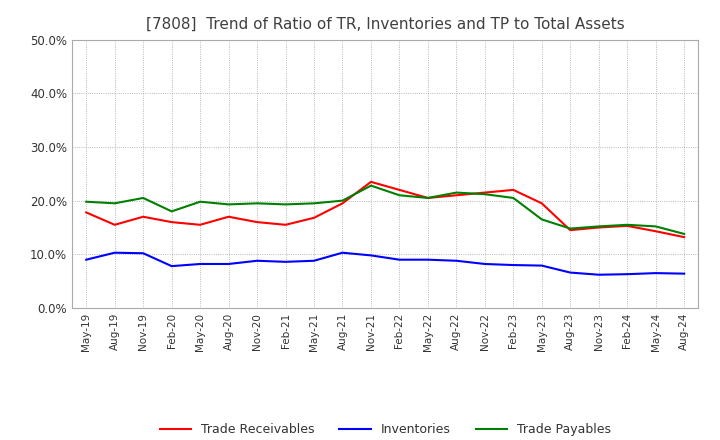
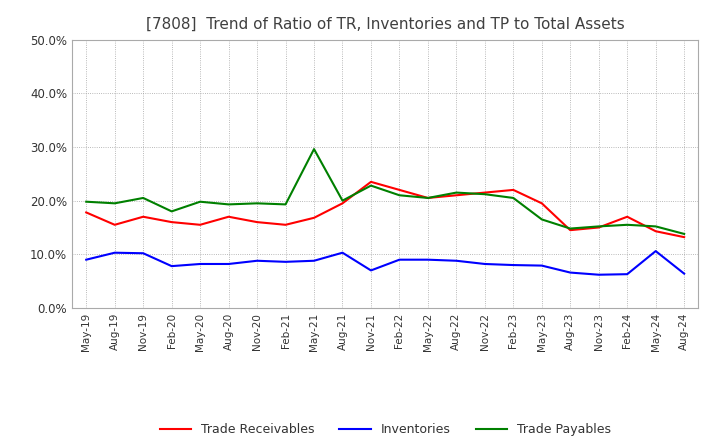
Trade Payables/May-21: 19.5% -> 29.6%
Inventories/Nov-21: 9.8% -> 7.0%
Trade Receivables/Feb-24: 15.3% -> 17.0%
Inventories/May-24: 6.5% -> 10.6%
